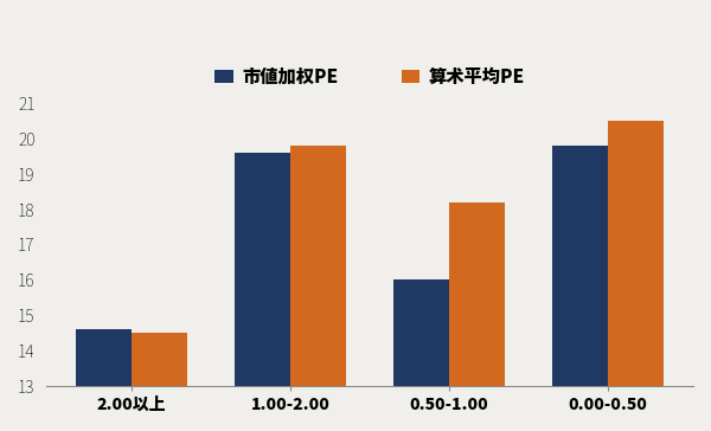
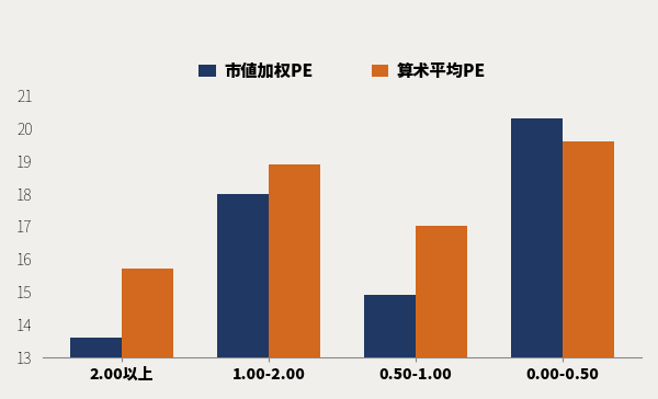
市値加权PE/2.00以上: 14.6 -> 13.6
算术平均PE/2.00以上: 14.5 -> 15.7
市値加权PE/1.00-2.00: 19.6 -> 18.0
算术平均PE/1.00-2.00: 19.8 -> 18.9
市値加权PE/0.50-1.00: 16.0 -> 14.9
算术平均PE/0.50-1.00: 18.2 -> 17.0
市値加权PE/0.00-0.50: 19.8 -> 20.3
算术平均PE/0.00-0.50: 20.5 -> 19.6
